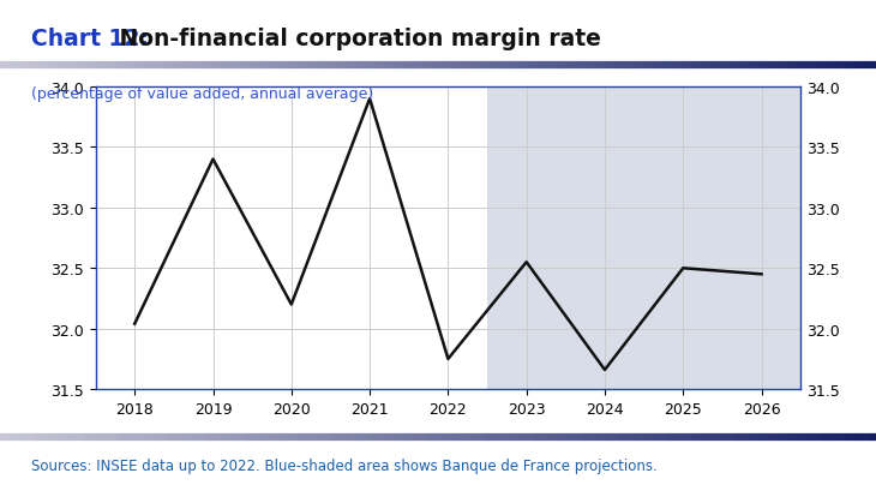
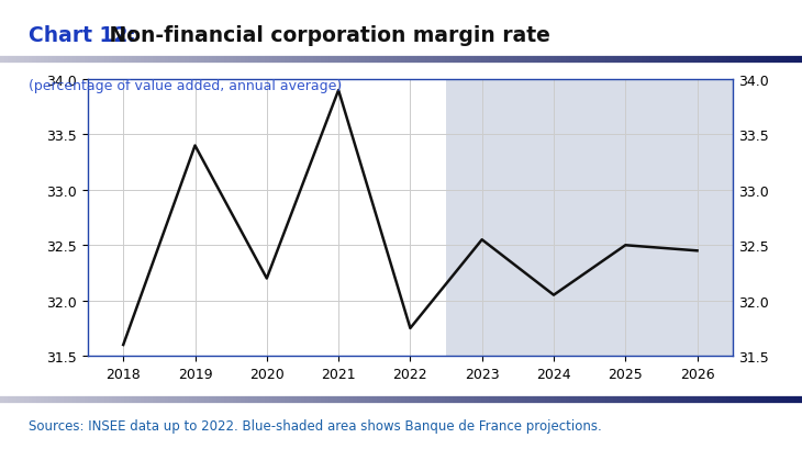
2018: 32.04 -> 31.60
2024: 31.66 -> 32.05
